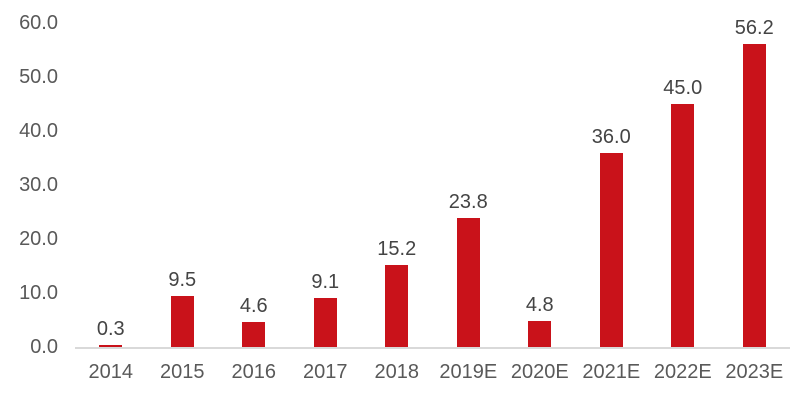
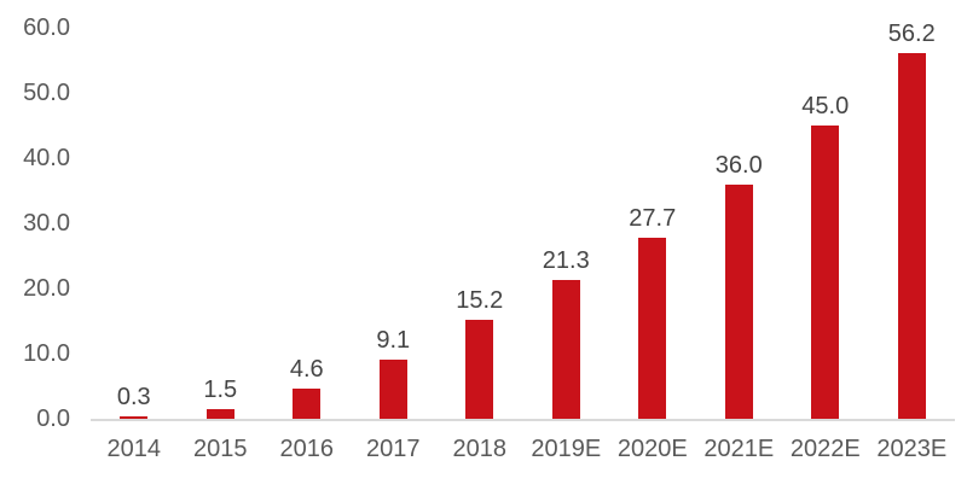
2015: 9.5 -> 1.5
2019E: 23.8 -> 21.3
2020E: 4.8 -> 27.7
